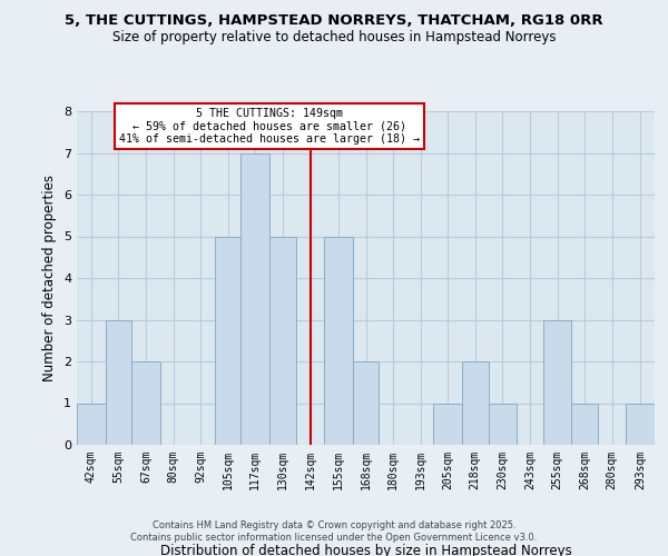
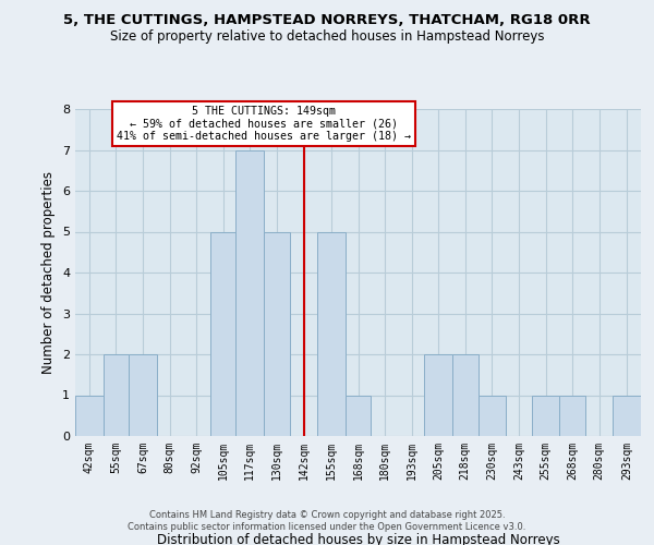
55sqm: 3 -> 2
168sqm: 2 -> 1
205sqm: 1 -> 2
255sqm: 3 -> 1
